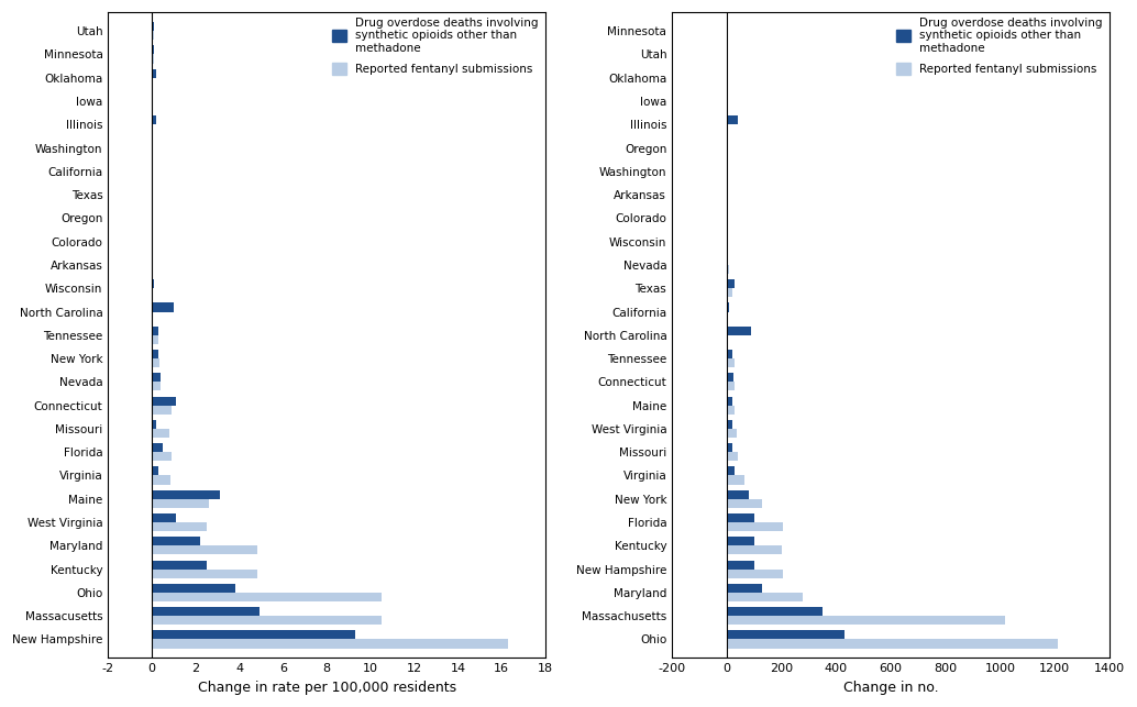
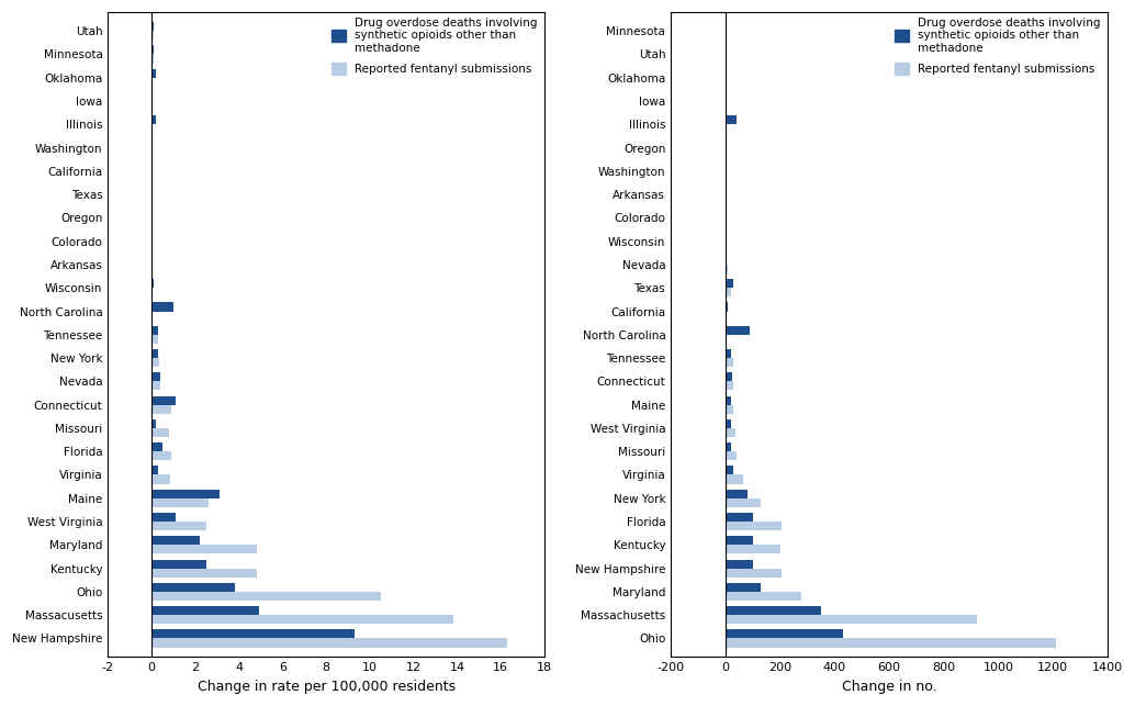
Reported fentanyl submissions/Massacusetts: 10.5 -> 13.8
Reported fentanyl submissions/Massachusetts: 1020 -> 920
